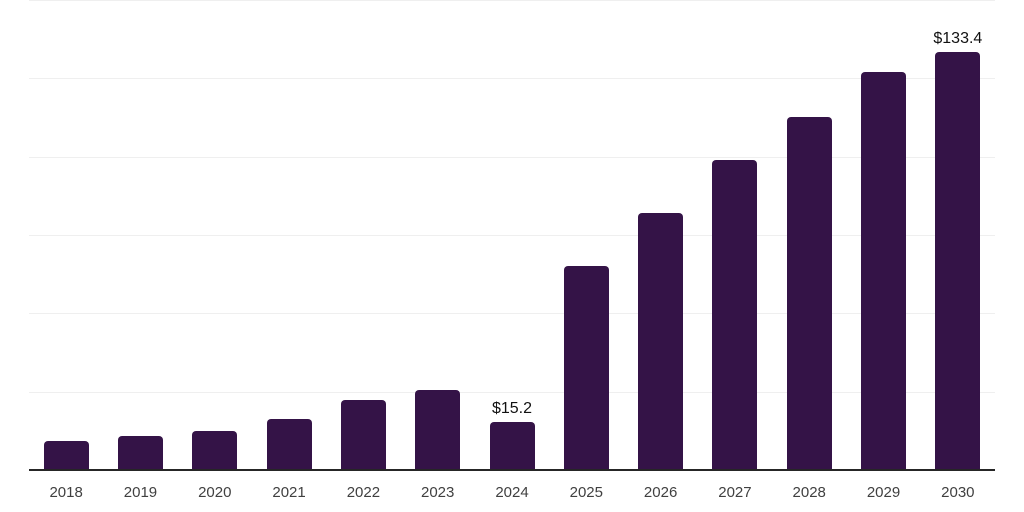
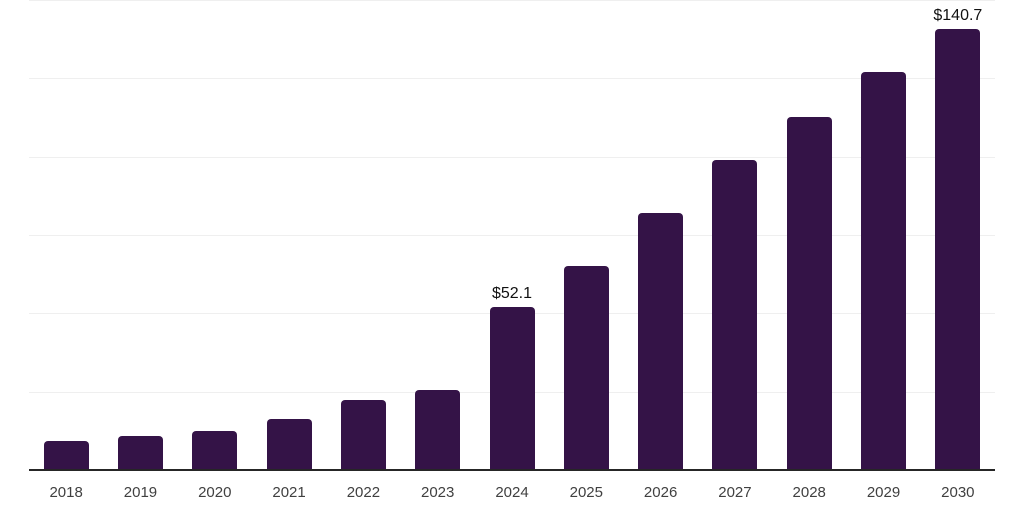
2024: $15.2 -> $52.1
2030: $133.4 -> $140.7
